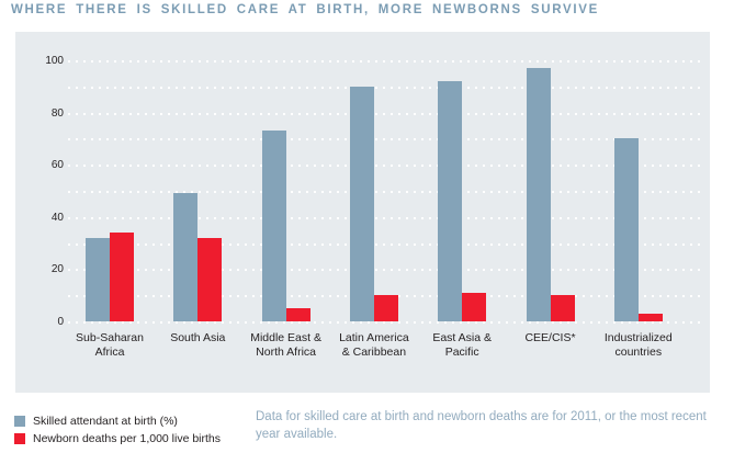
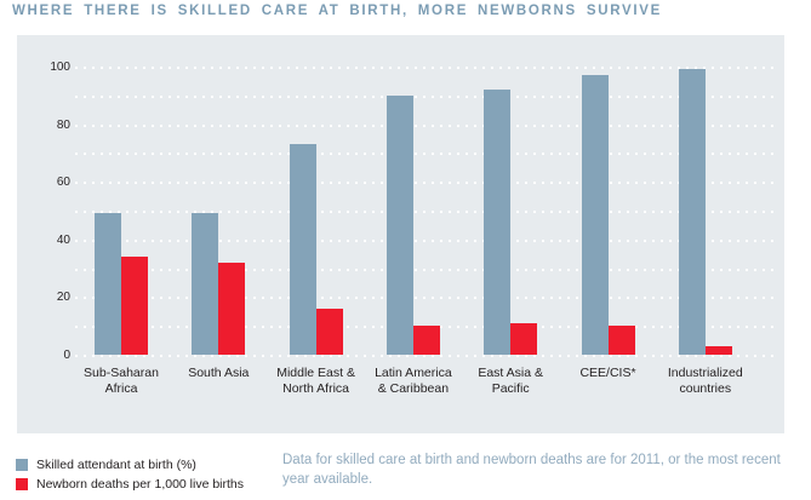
Skilled attendant at birth (%)/Sub-Saharan Africa: 32 -> 49
Newborn deaths per 1,000 live births/Middle East & North Africa: 5 -> 16
Skilled attendant at birth (%)/Industrialized countries: 70 -> 99
